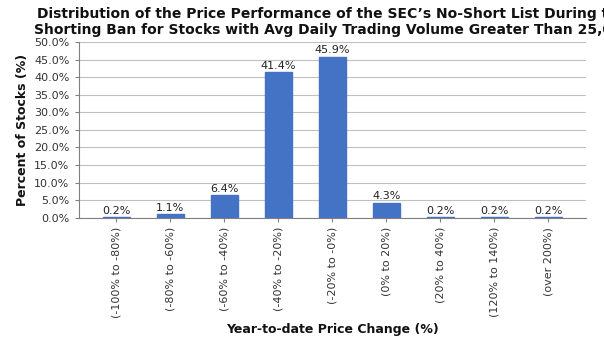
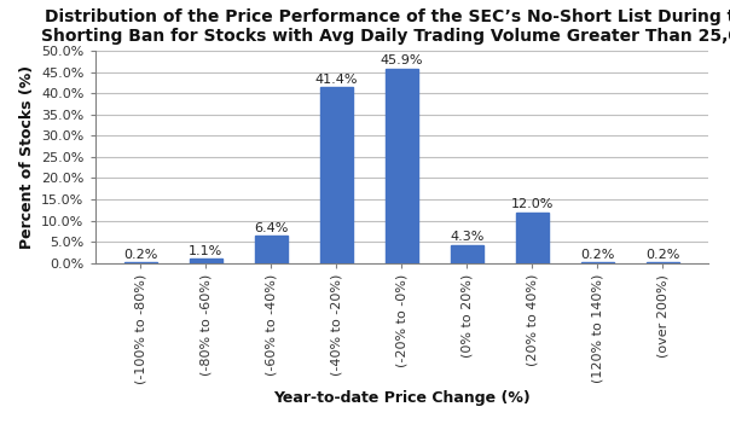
(20% to 40%): 0.2% -> 12.0%
